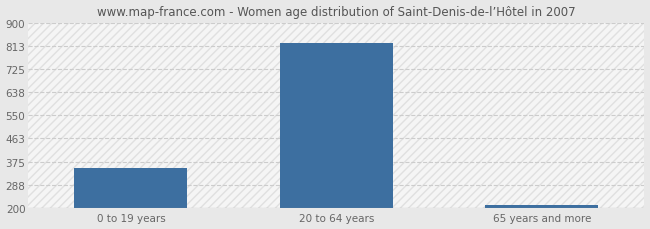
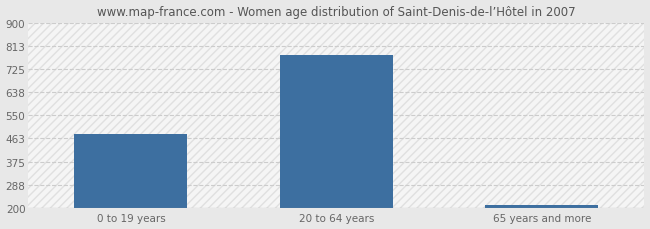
0 to 19 years: 350 -> 480
20 to 64 years: 825 -> 780
